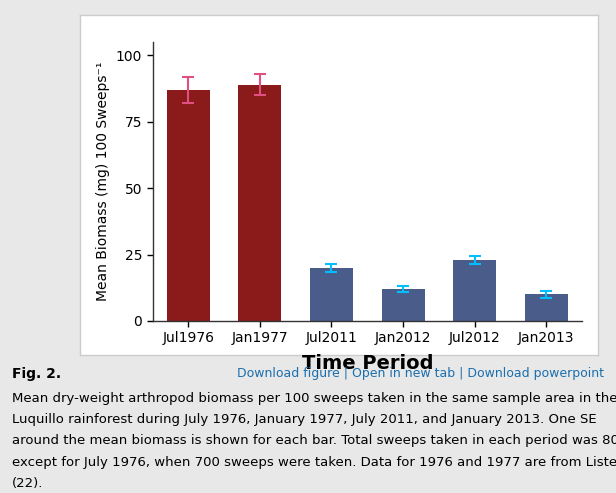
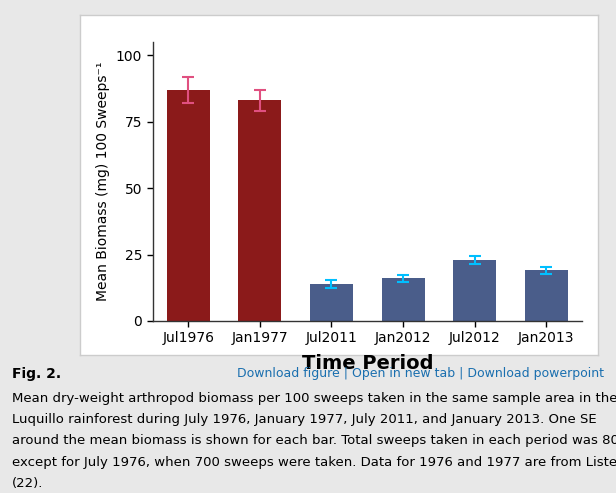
Jan1977: 89 -> 83
Jul2011: 20 -> 14
Jan2012: 12 -> 16
Jan2013: 10 -> 19
